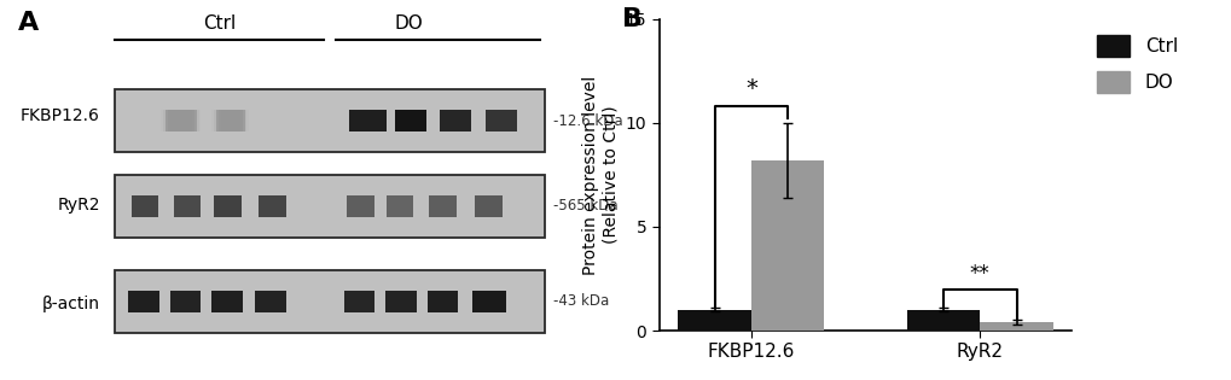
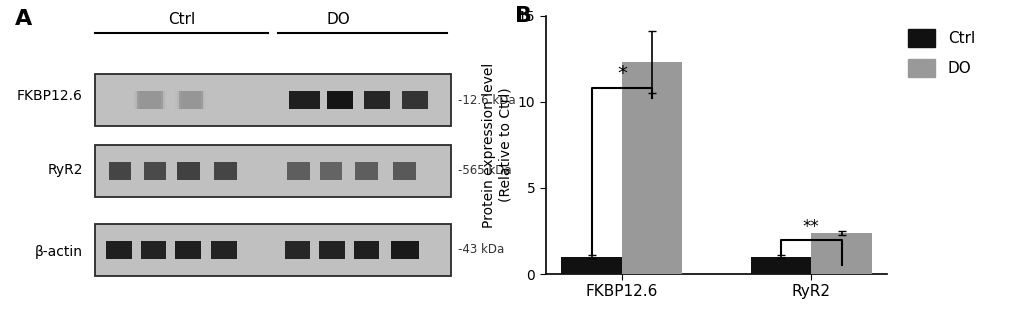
DO/FKBP12.6: 8.2 -> 12.3
DO/RyR2: 0.4 -> 2.4
